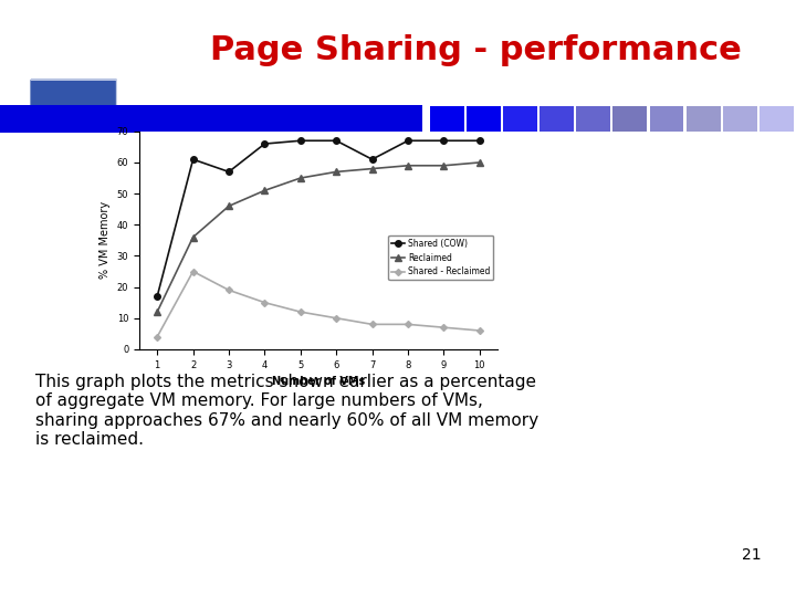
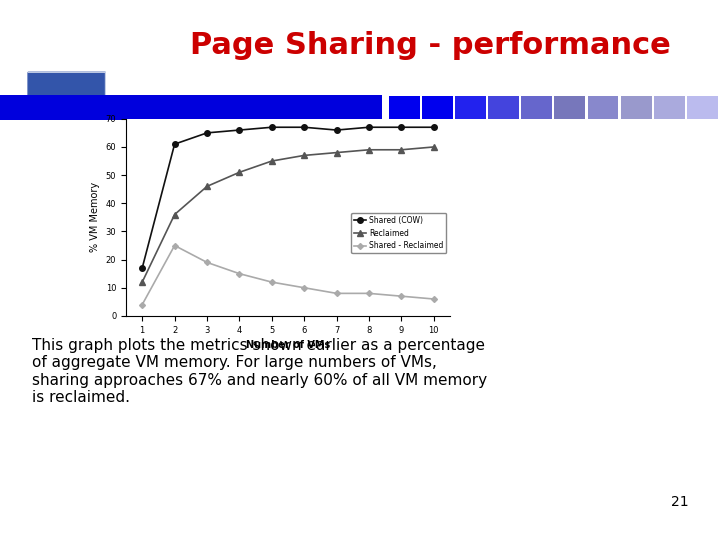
Shared (COW)/3: 57 -> 65
Shared (COW)/7: 61 -> 66
